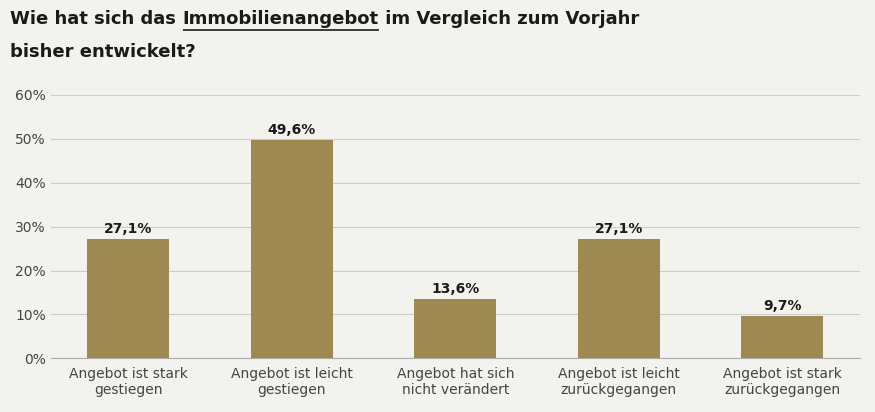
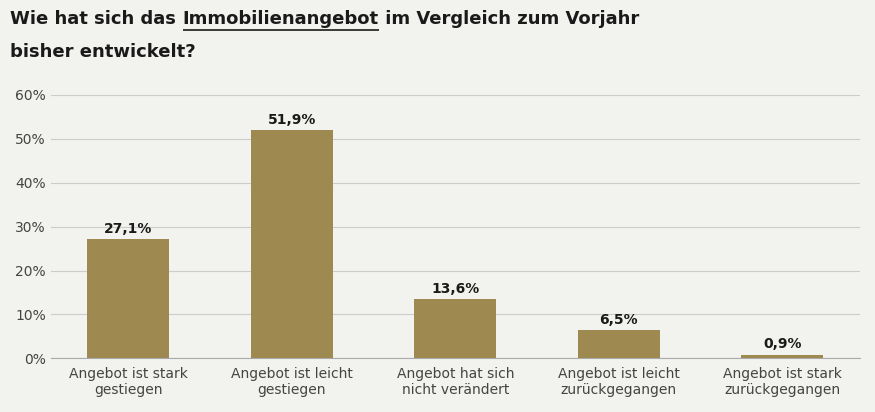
Angebot ist leicht gestiegen: 49,6% -> 51,9%
Angebot ist leicht zurückgegangen: 27,1% -> 6,5%
Angebot ist stark zurückgegangen: 9,7% -> 0,9%
